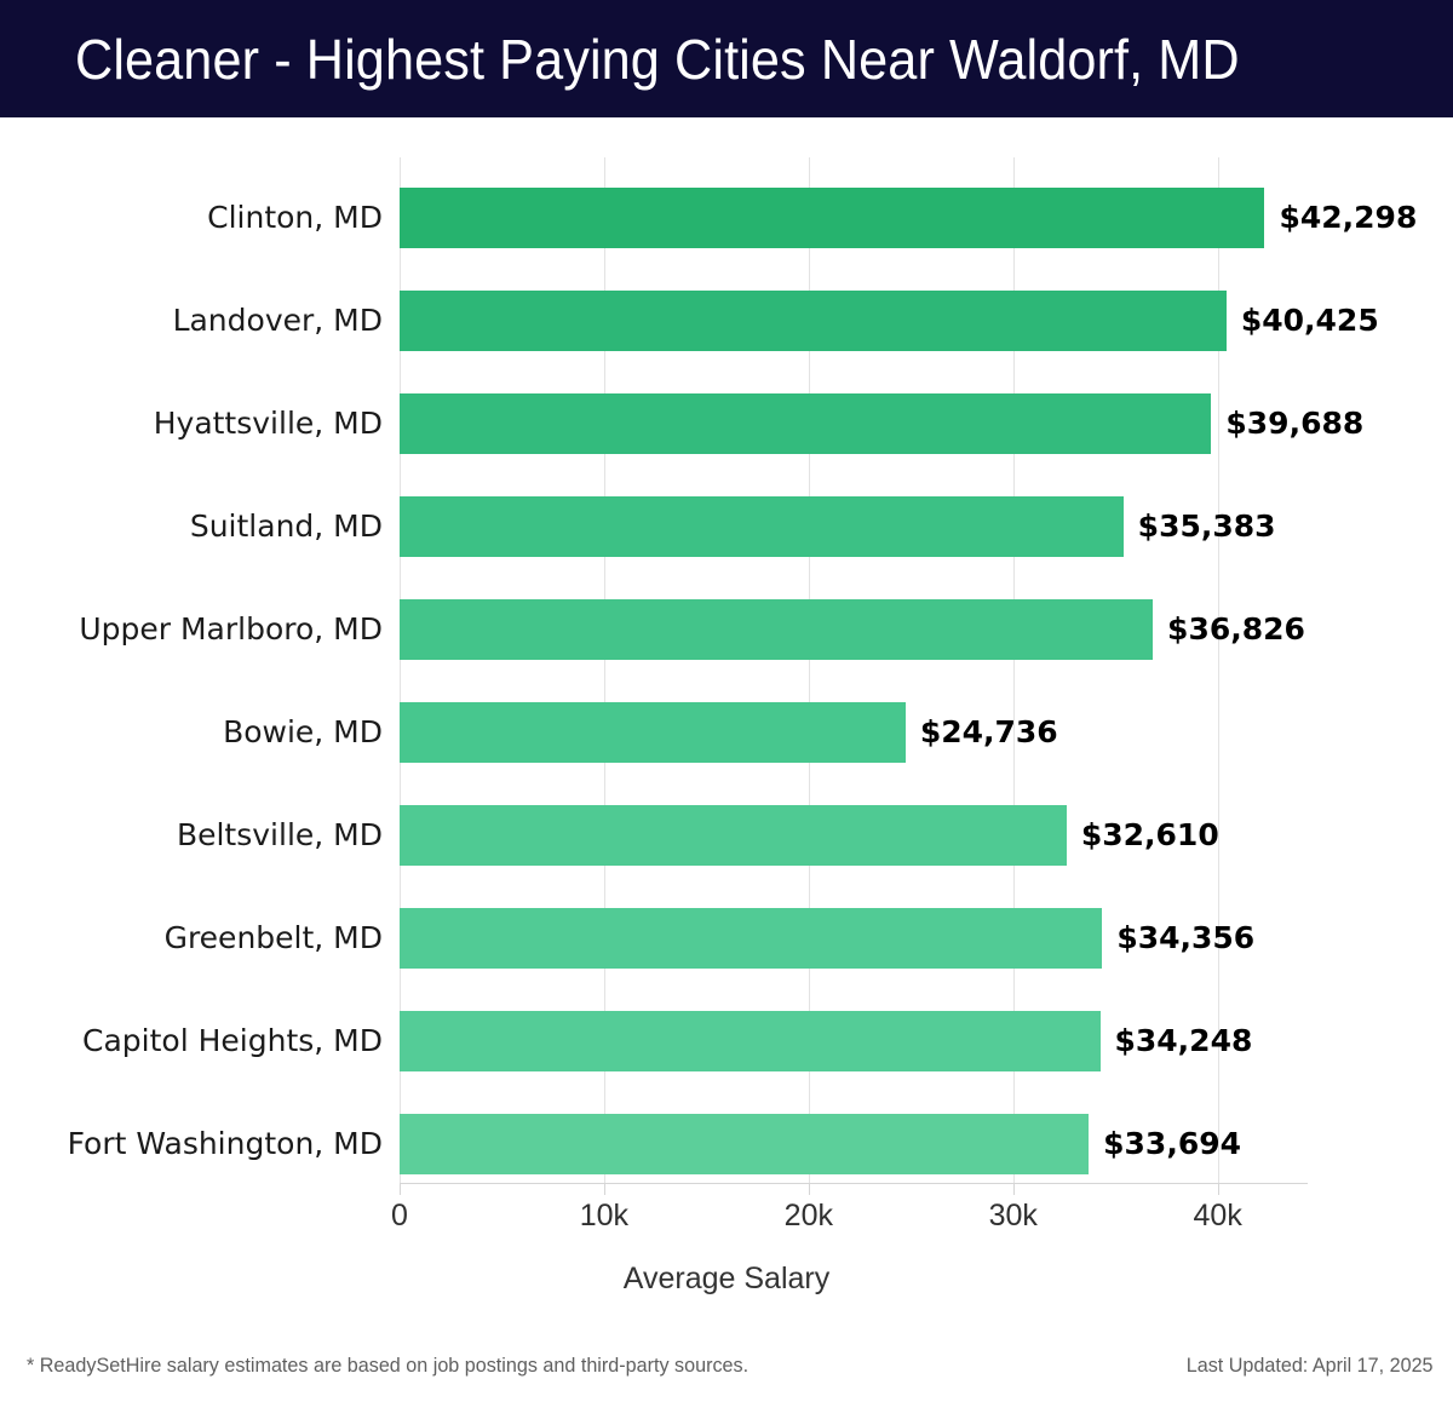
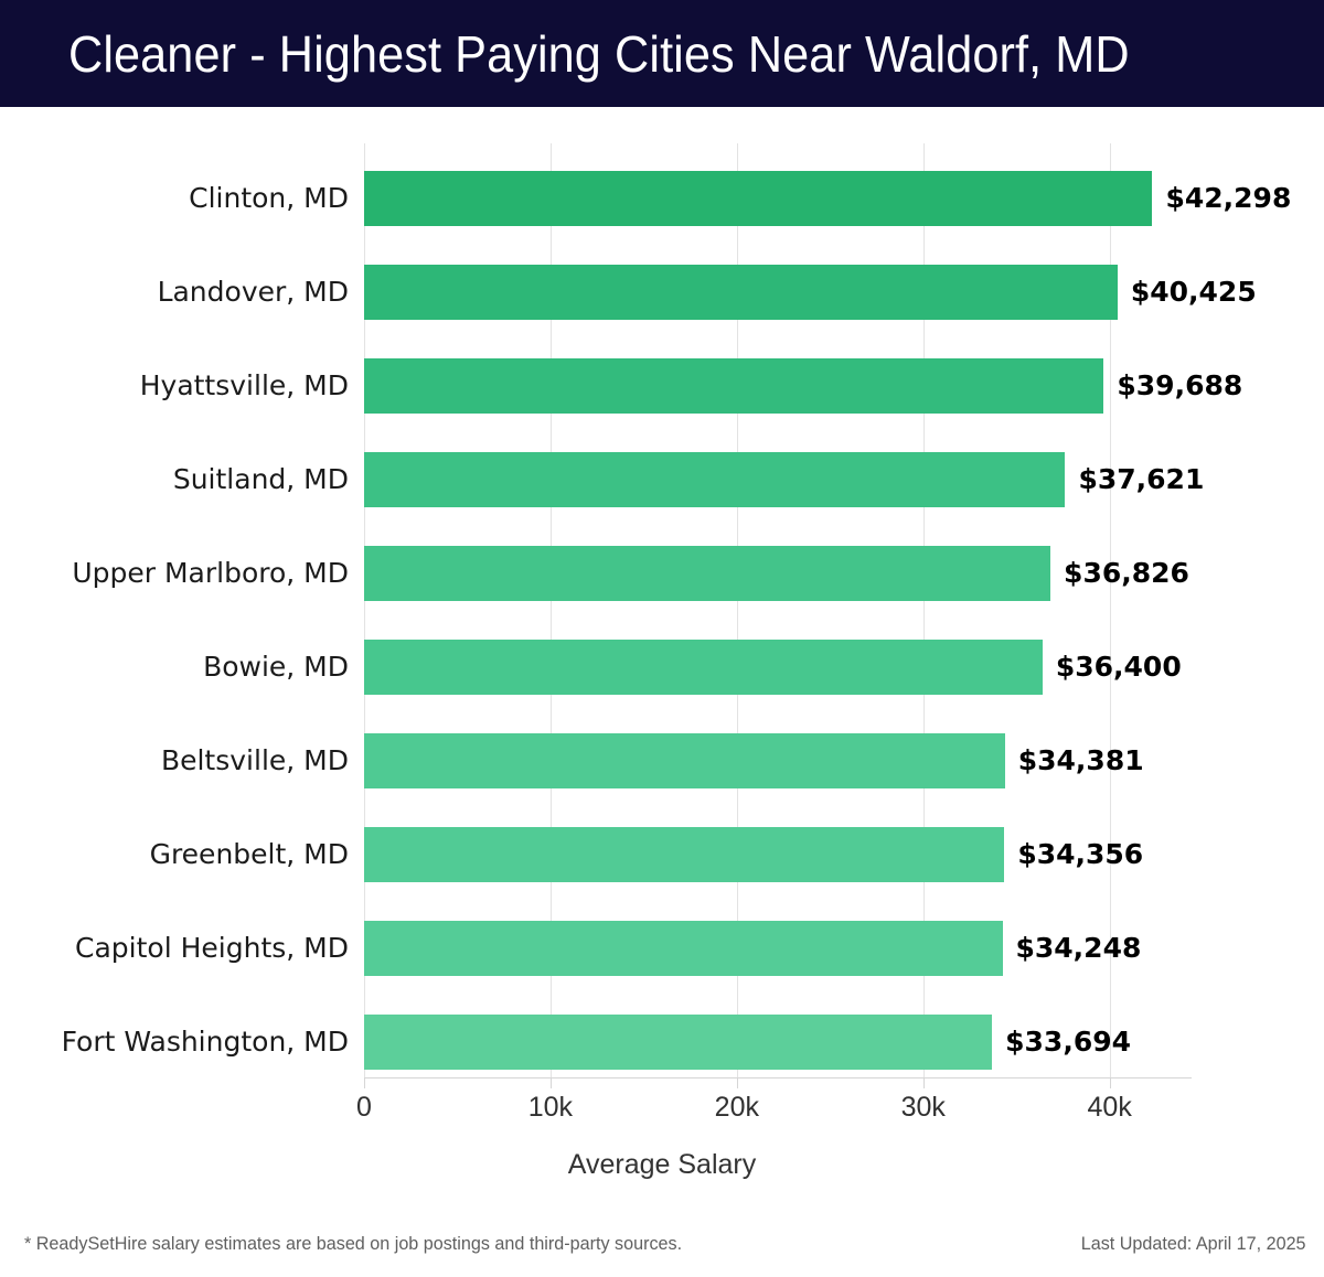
Suitland, MD: $35,383 -> $37,621
Bowie, MD: $24,736 -> $36,400
Beltsville, MD: $32,610 -> $34,381
